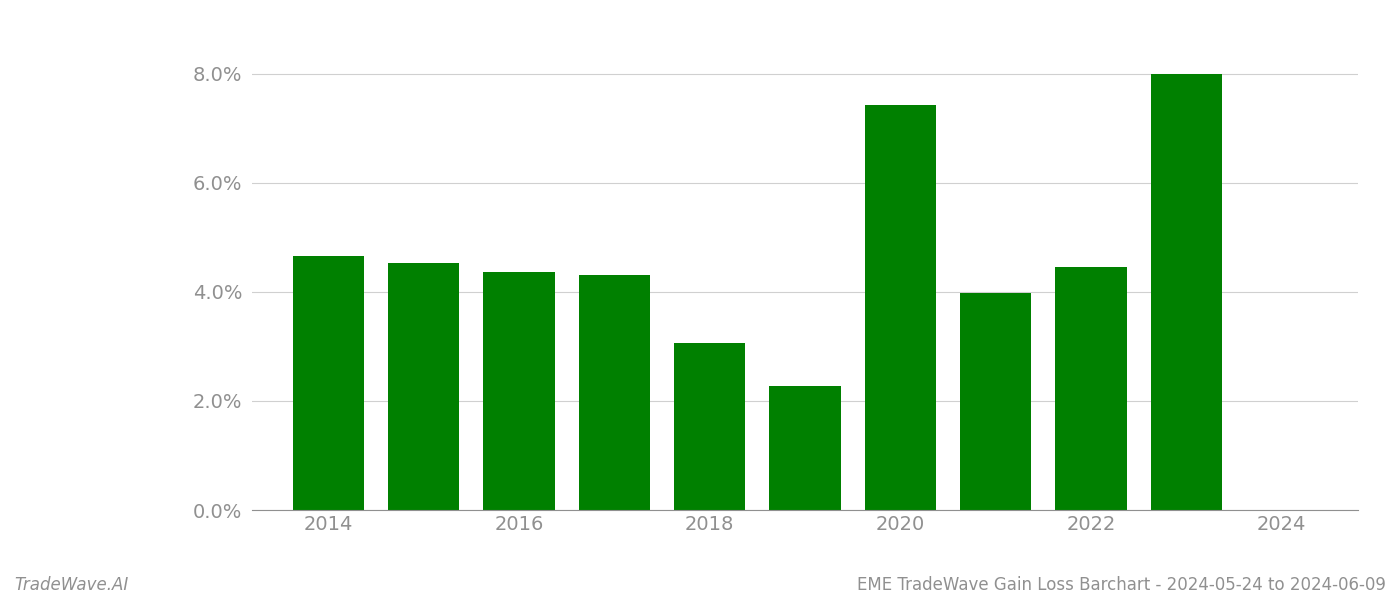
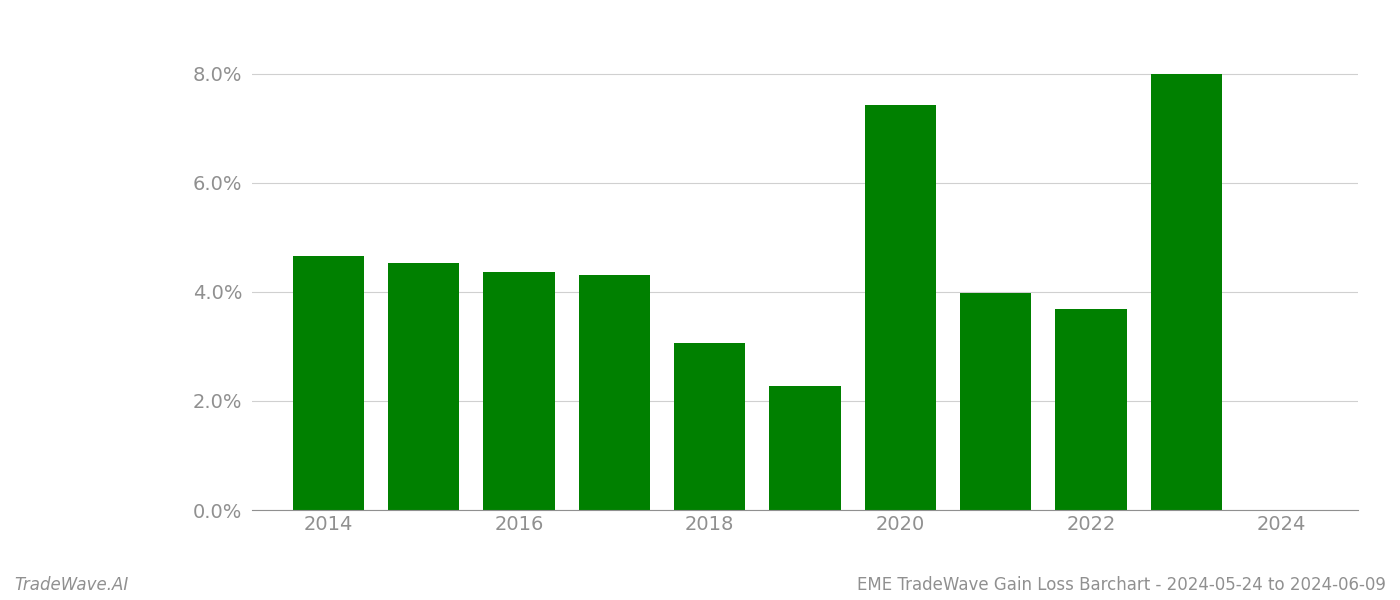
2022: 4.46% -> 3.68%
